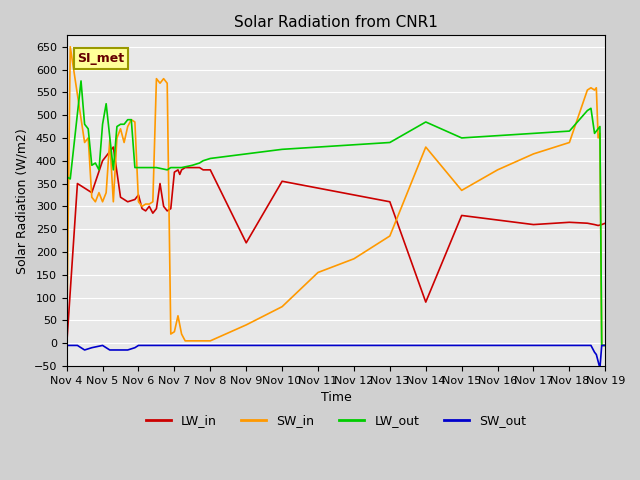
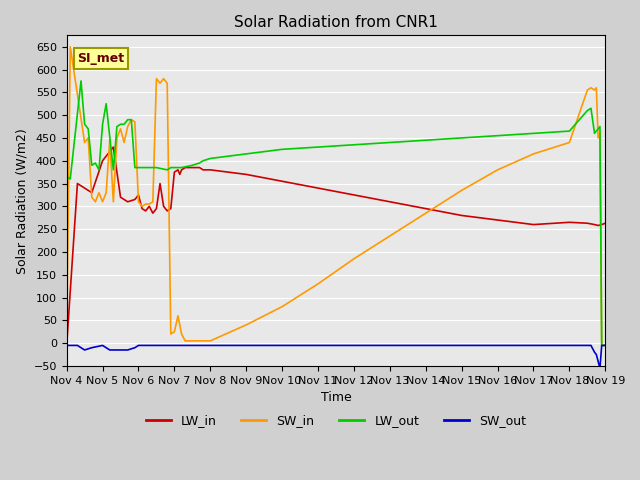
LW_in/Nov 9: 220 -> 370
SW_in/Nov 11: 155 -> 130
LW_in/Nov 14: 90 -> 295
SW_in/Nov 14: 430 -> 285
LW_out/Nov 14: 485 -> 445
